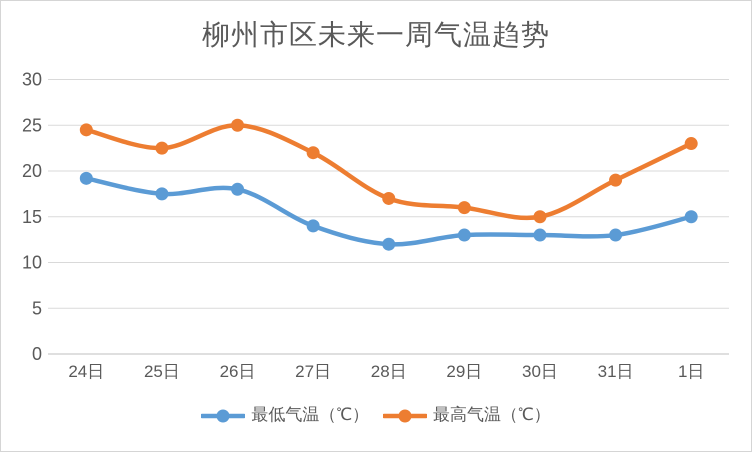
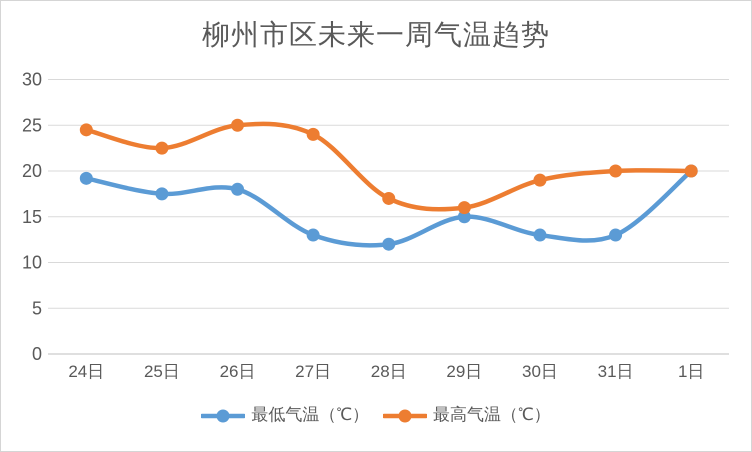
最低气温（℃）/27日: 14 -> 13
最高气温（℃）/27日: 22 -> 24
最低气温（℃）/29日: 13 -> 15
最高气温（℃）/30日: 15 -> 19
最高气温（℃）/31日: 19 -> 20
最低气温（℃）/1日: 15 -> 20
最高气温（℃）/1日: 23 -> 20
